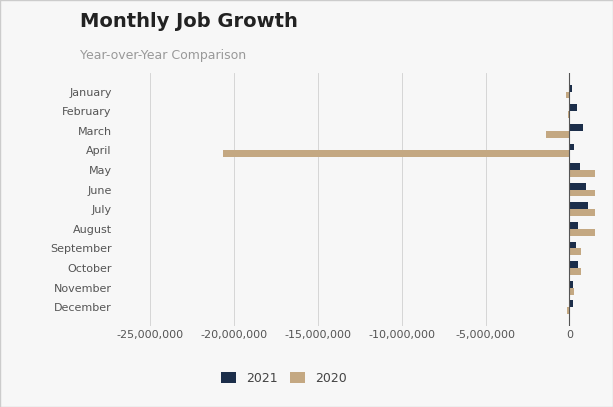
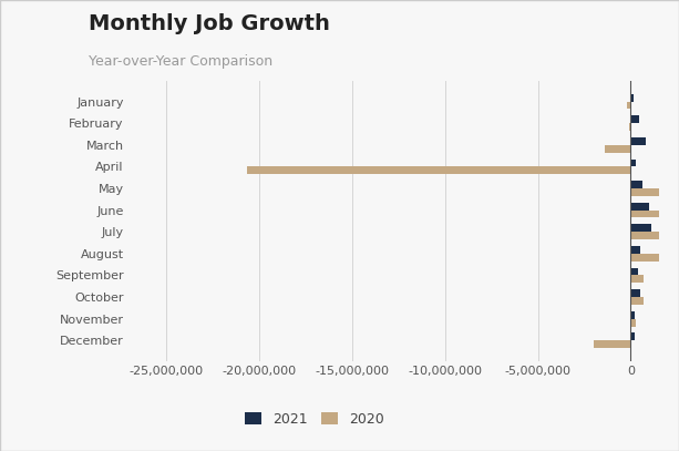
2020/December: -100,000 -> -2,000,000
